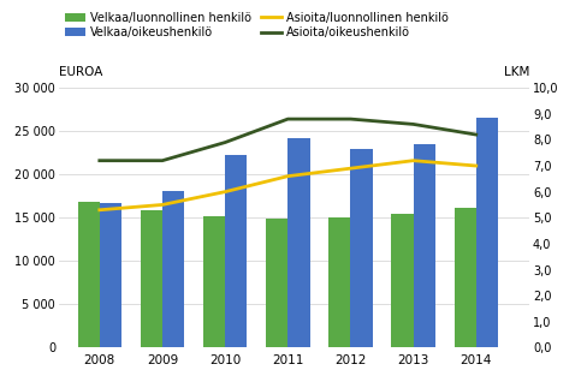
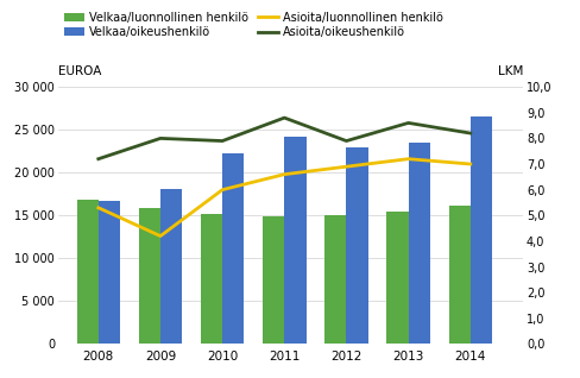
Asioita/luonnollinen henkilö/2009: 5,5 -> 4,2
Asioita/oikeushenkilö/2009: 7,2 -> 8,0
Asioita/oikeushenkilö/2012: 8,8 -> 7,9
